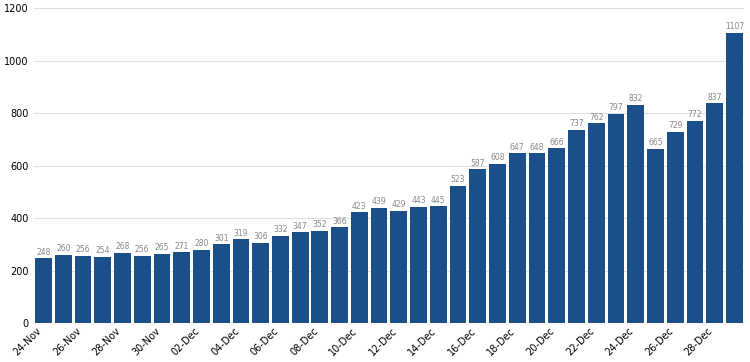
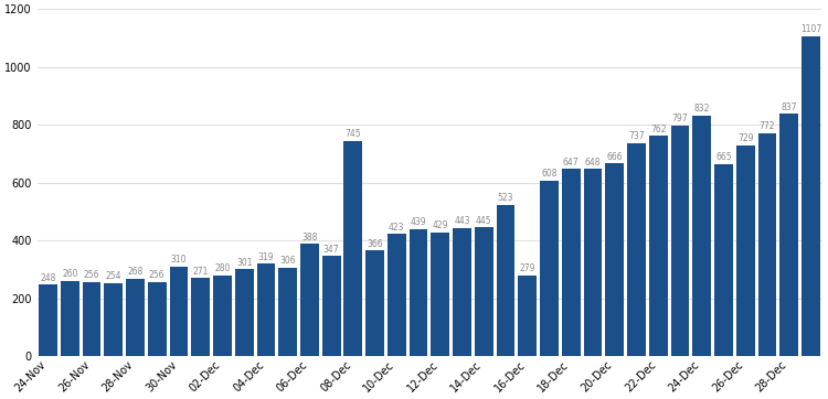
30-Nov: 265 -> 310
06-Dec: 332 -> 388
08-Dec: 352 -> 745
16-Dec: 587 -> 279
